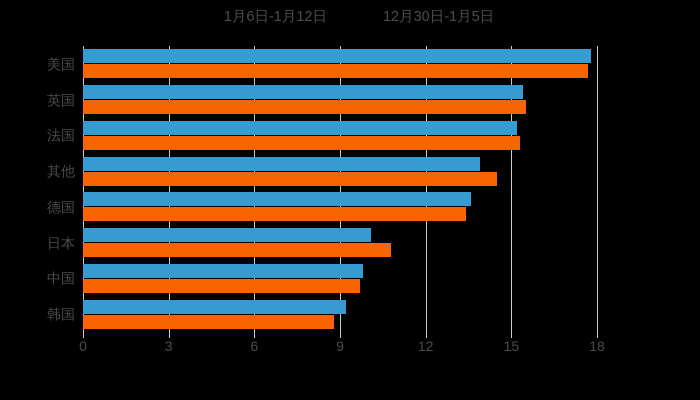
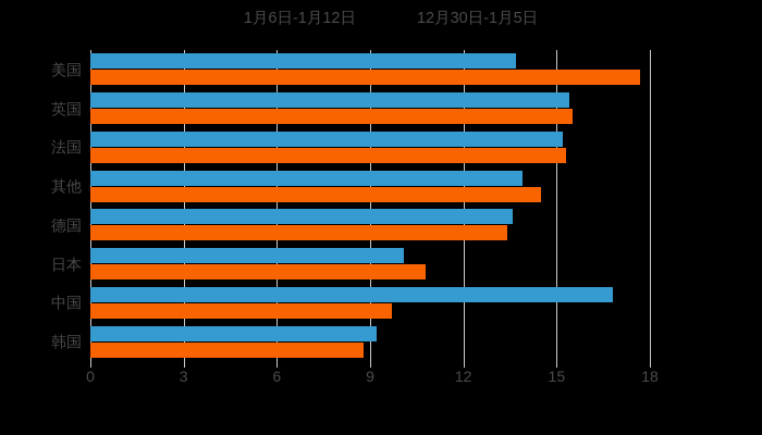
1月6日-1月12日/美国: 17.8 -> 13.7
1月6日-1月12日/中国: 9.8 -> 16.8
